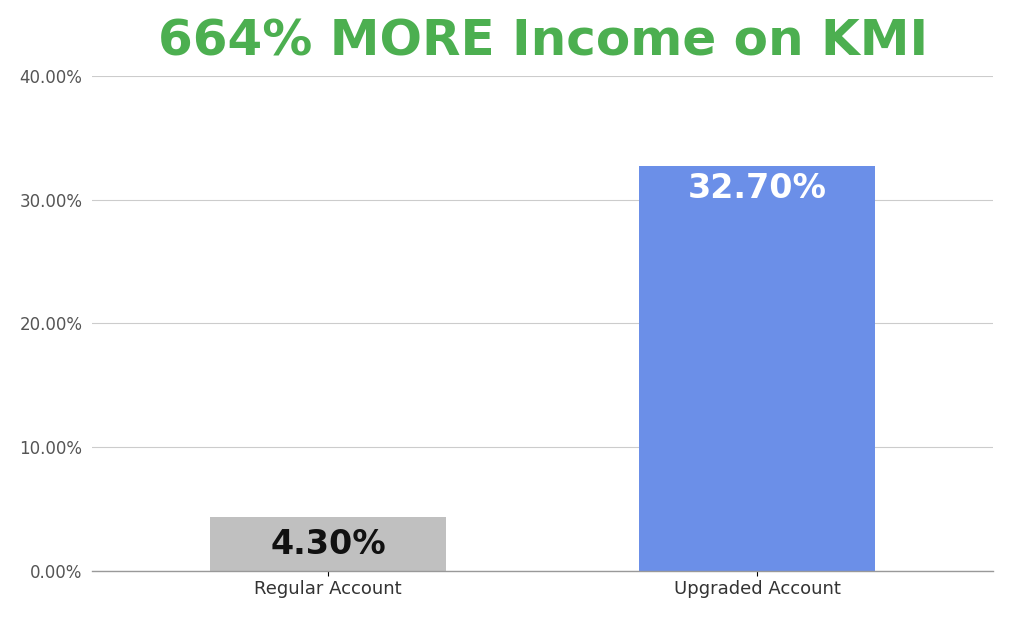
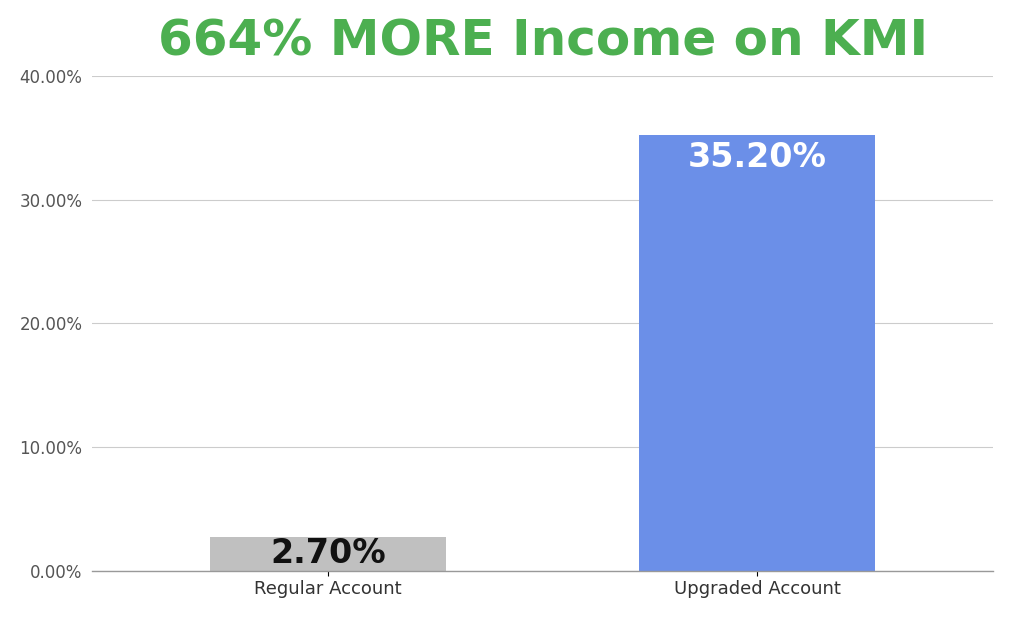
Regular Account: 4.30% -> 2.70%
Upgraded Account: 32.70% -> 35.20%
